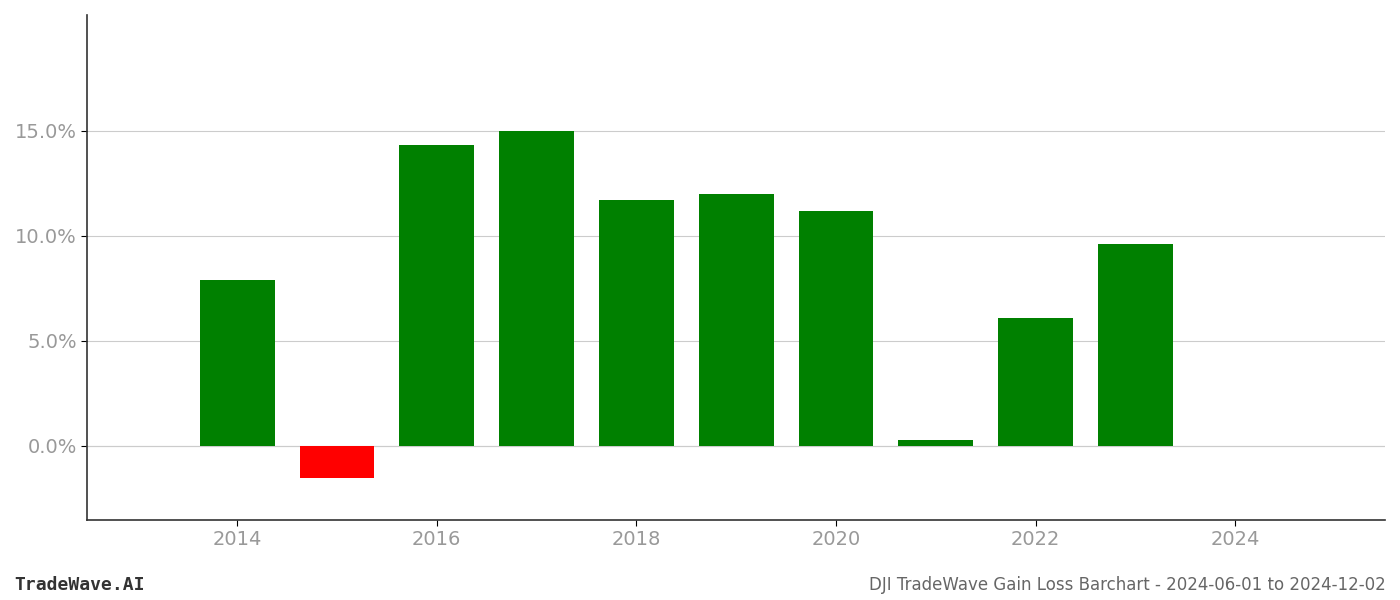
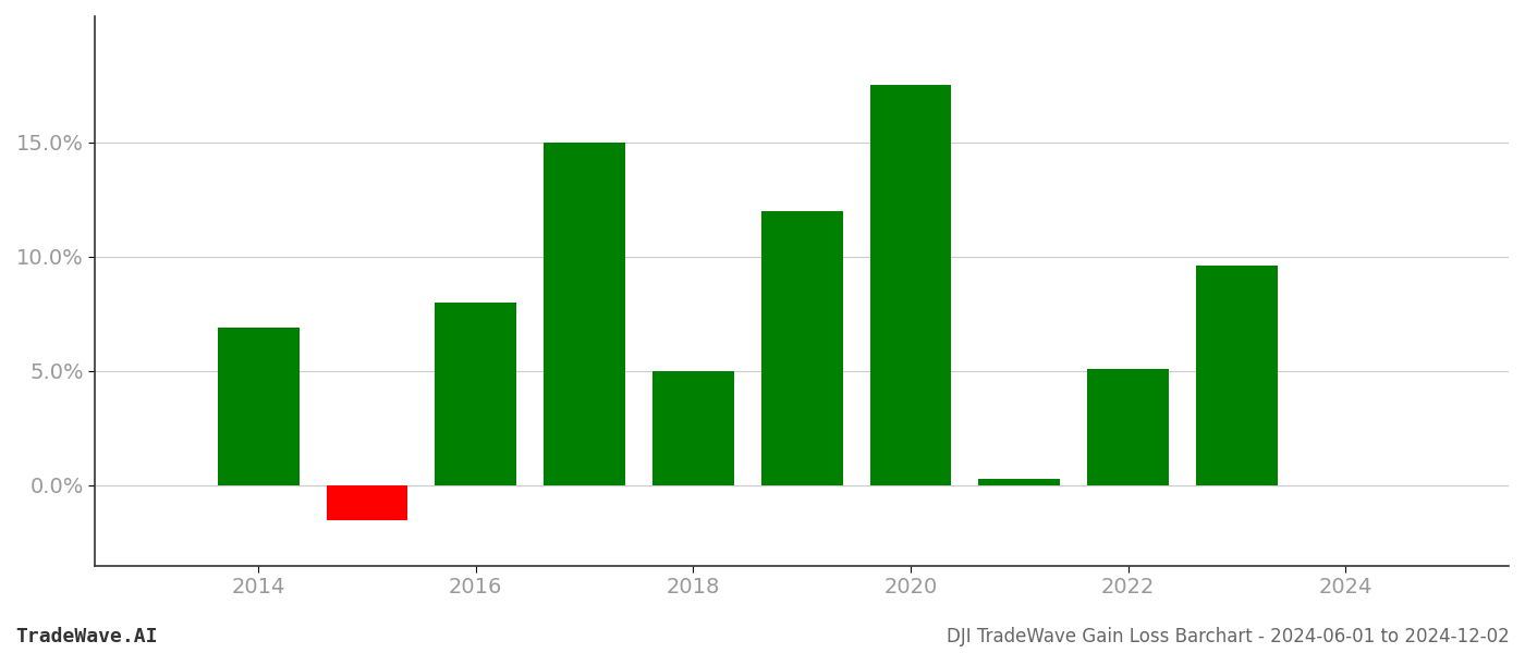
2014: 7.9% -> 6.9%
2016: 14.3% -> 8.0%
2018: 11.7% -> 5.0%
2020: 11.2% -> 17.5%
2022: 6.1% -> 5.1%
